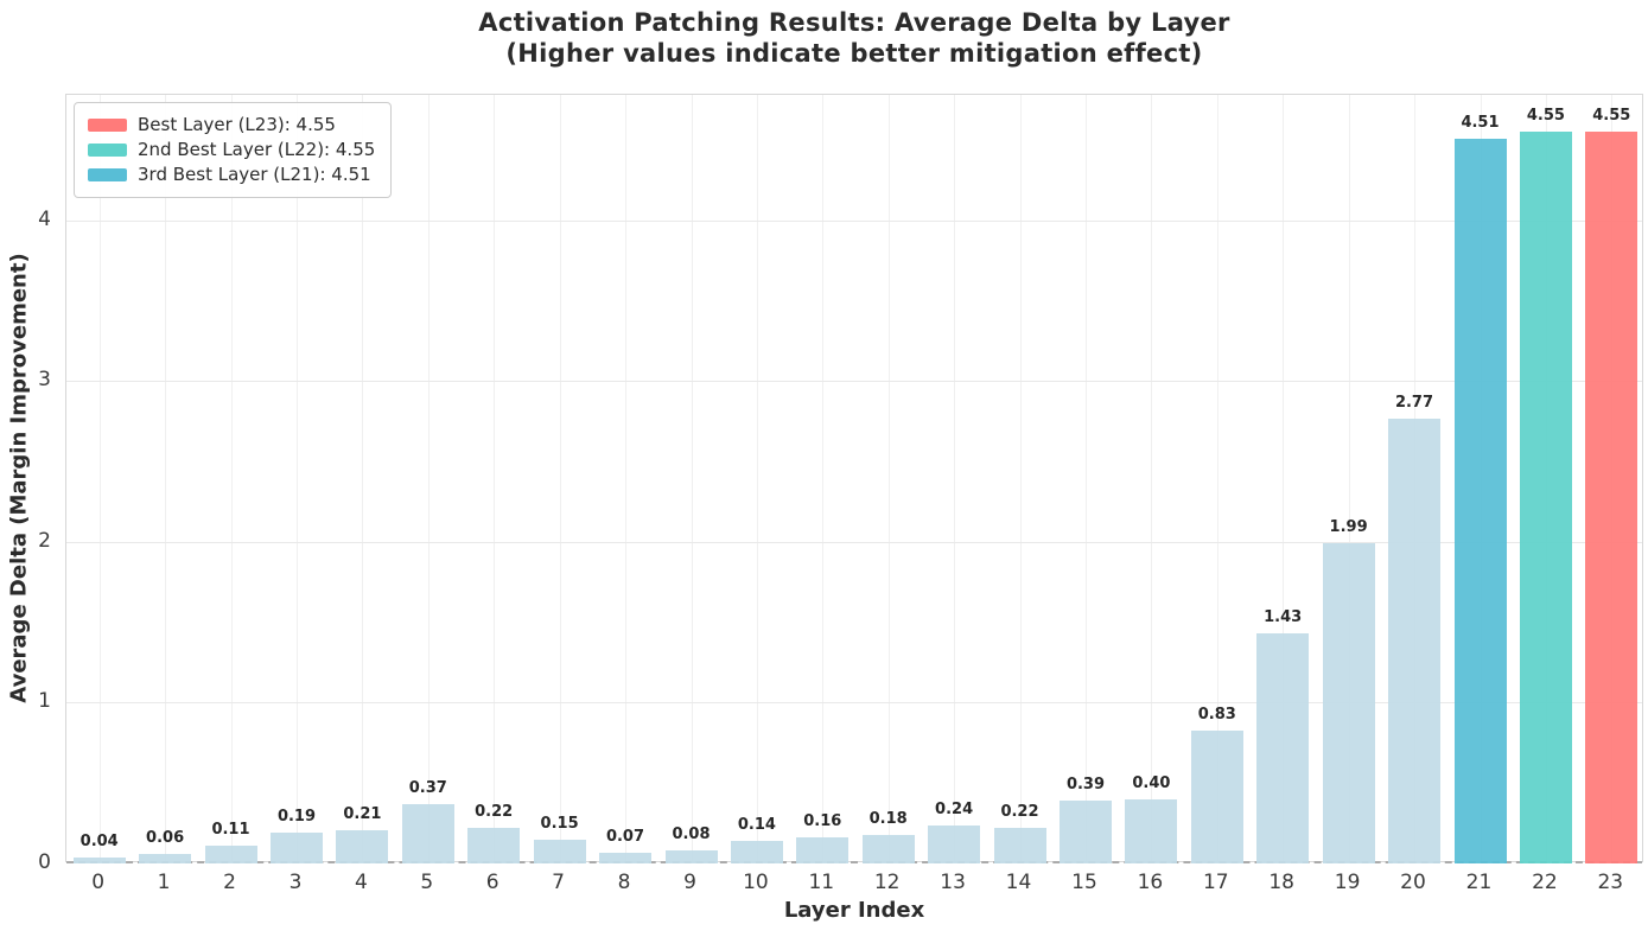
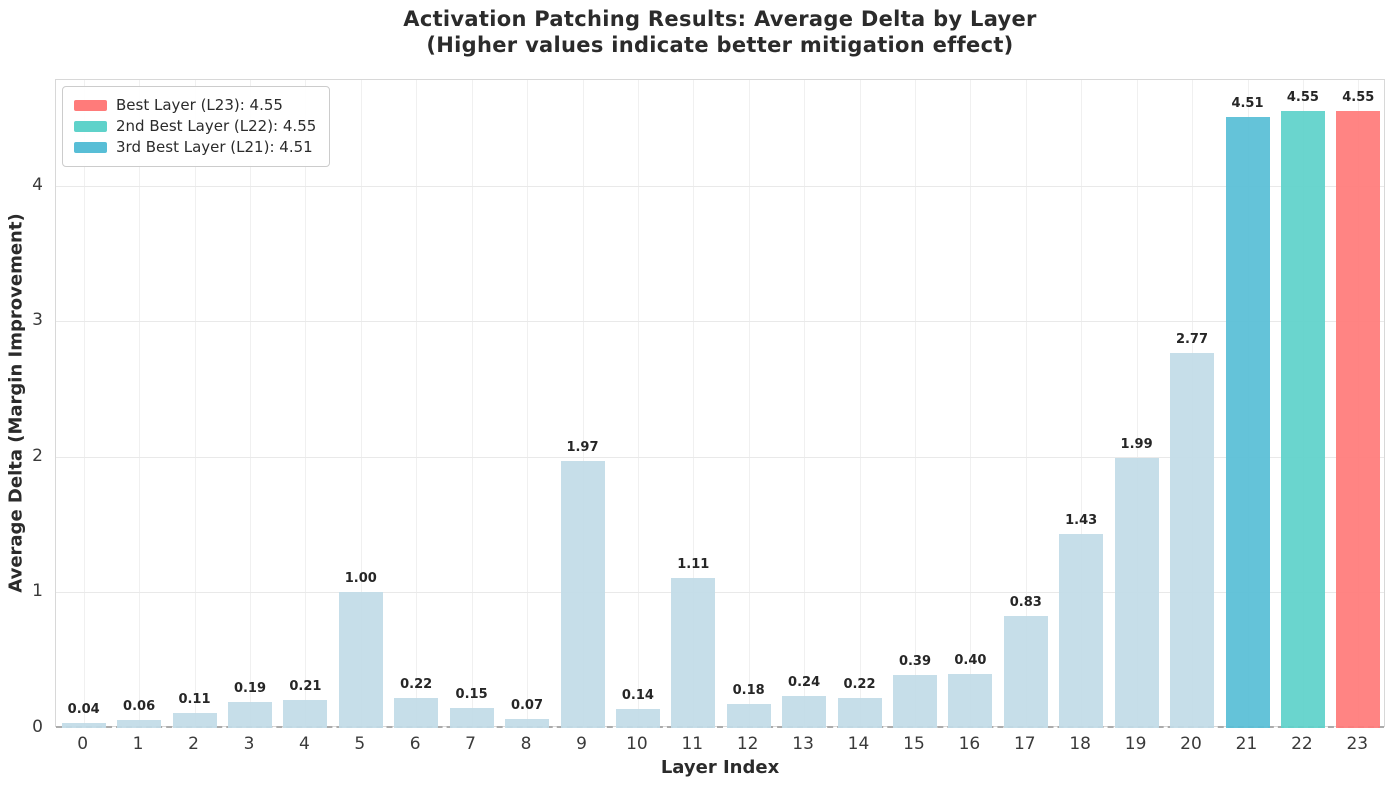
5: 0.37 -> 1.00
9: 0.08 -> 1.97
11: 0.16 -> 1.11
